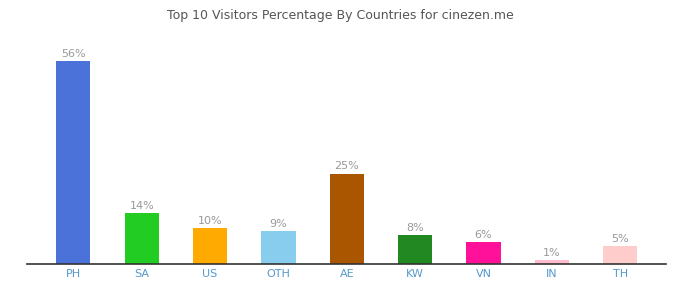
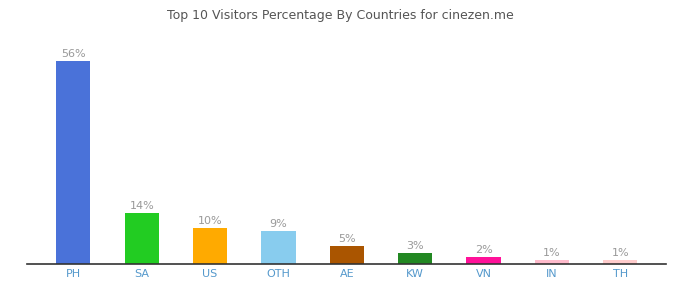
AE: 25% -> 5%
KW: 8% -> 3%
VN: 6% -> 2%
TH: 5% -> 1%
